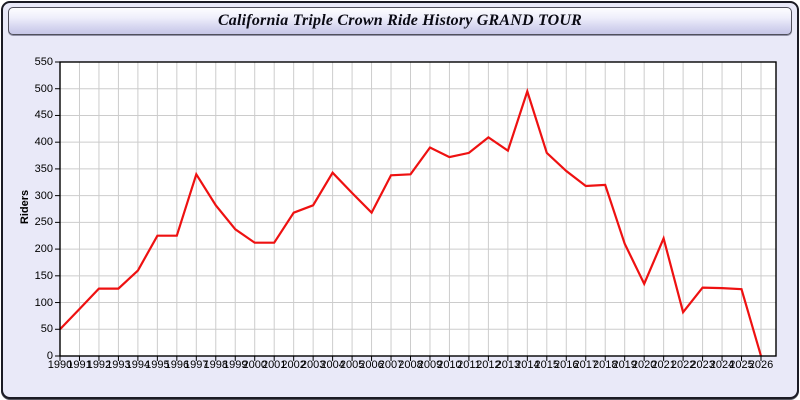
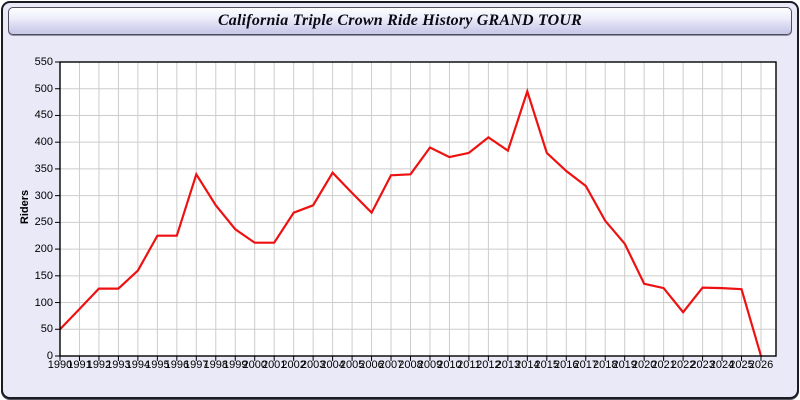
2018: 320 -> 250
2021: 220 -> 130
